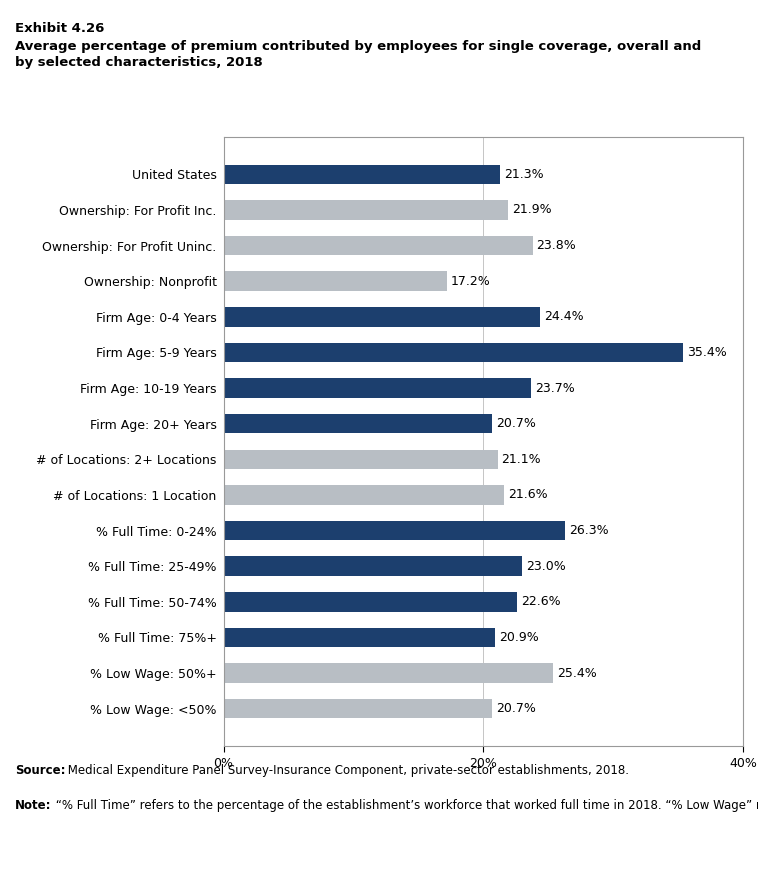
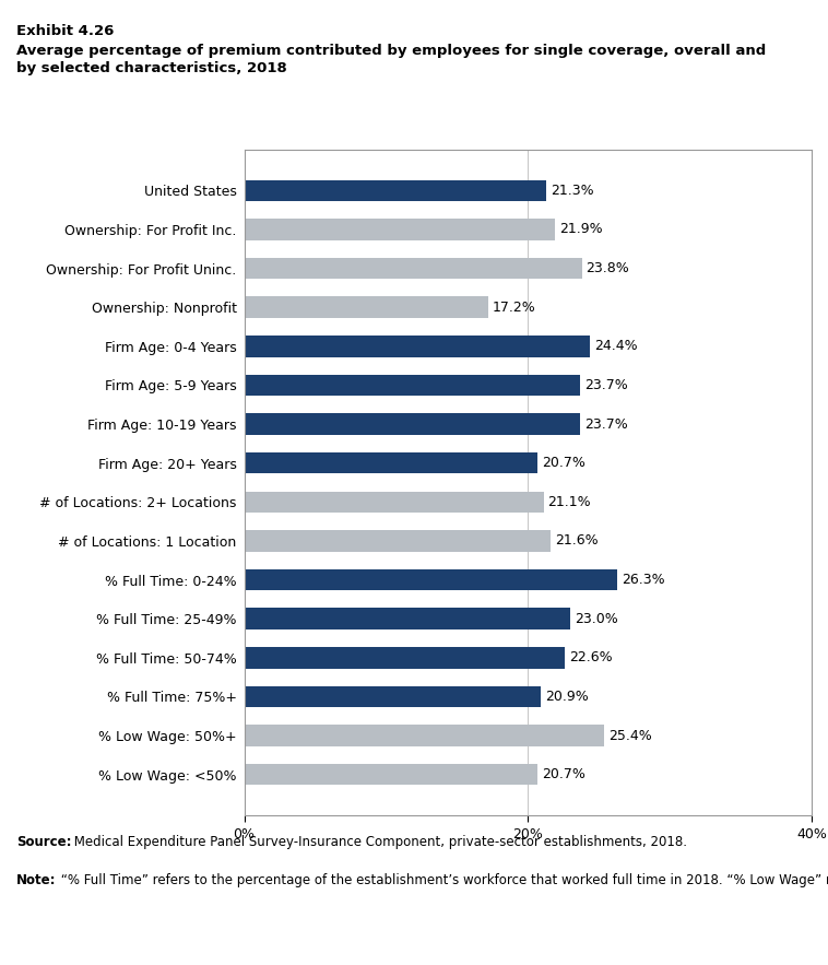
Firm Age: 5-9 Years: 35.4% -> 23.7%
